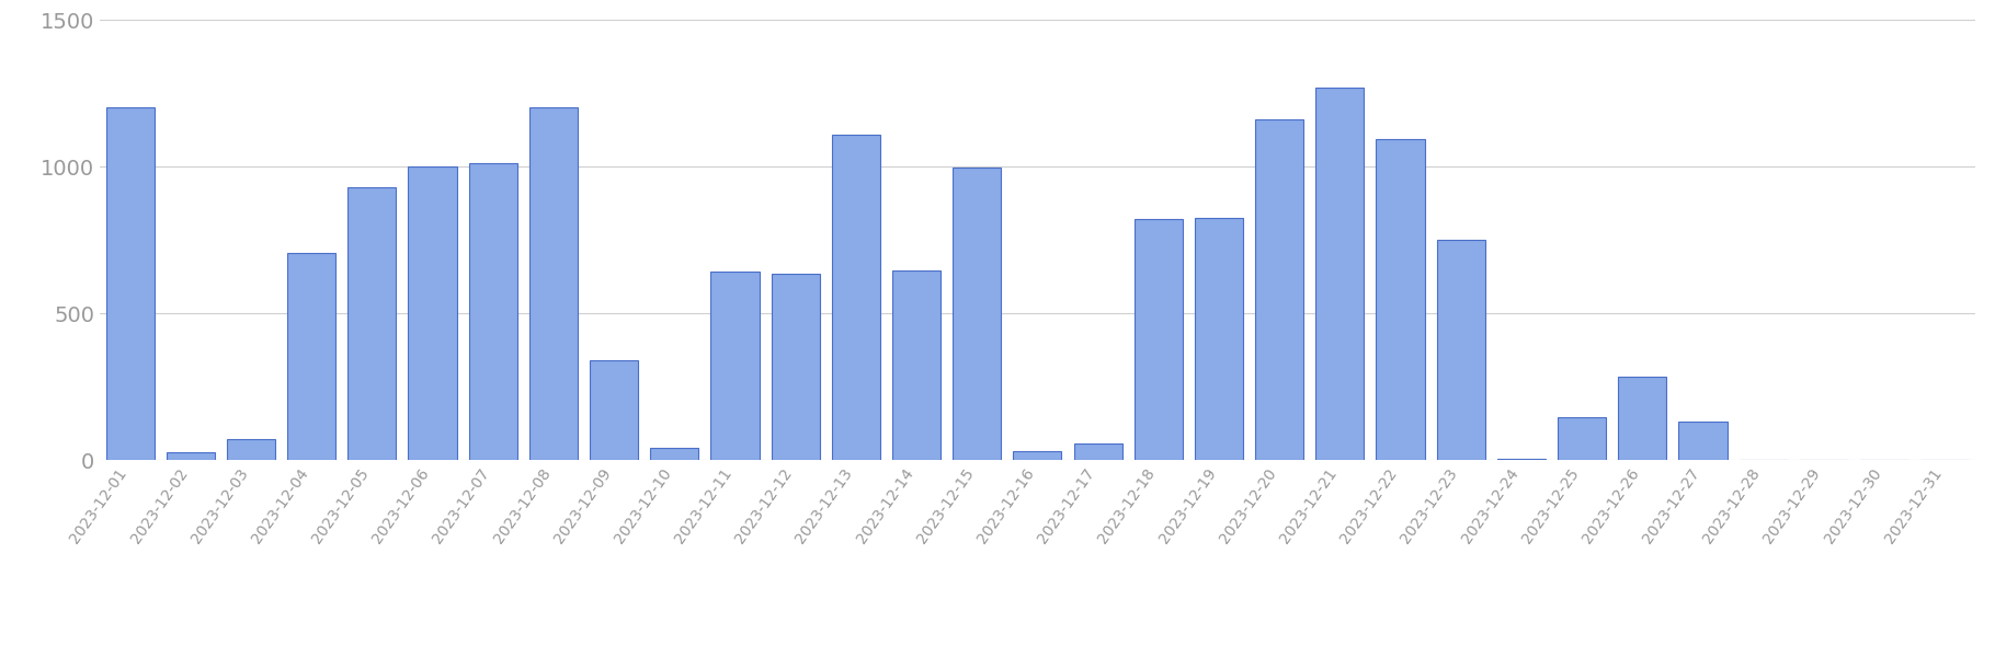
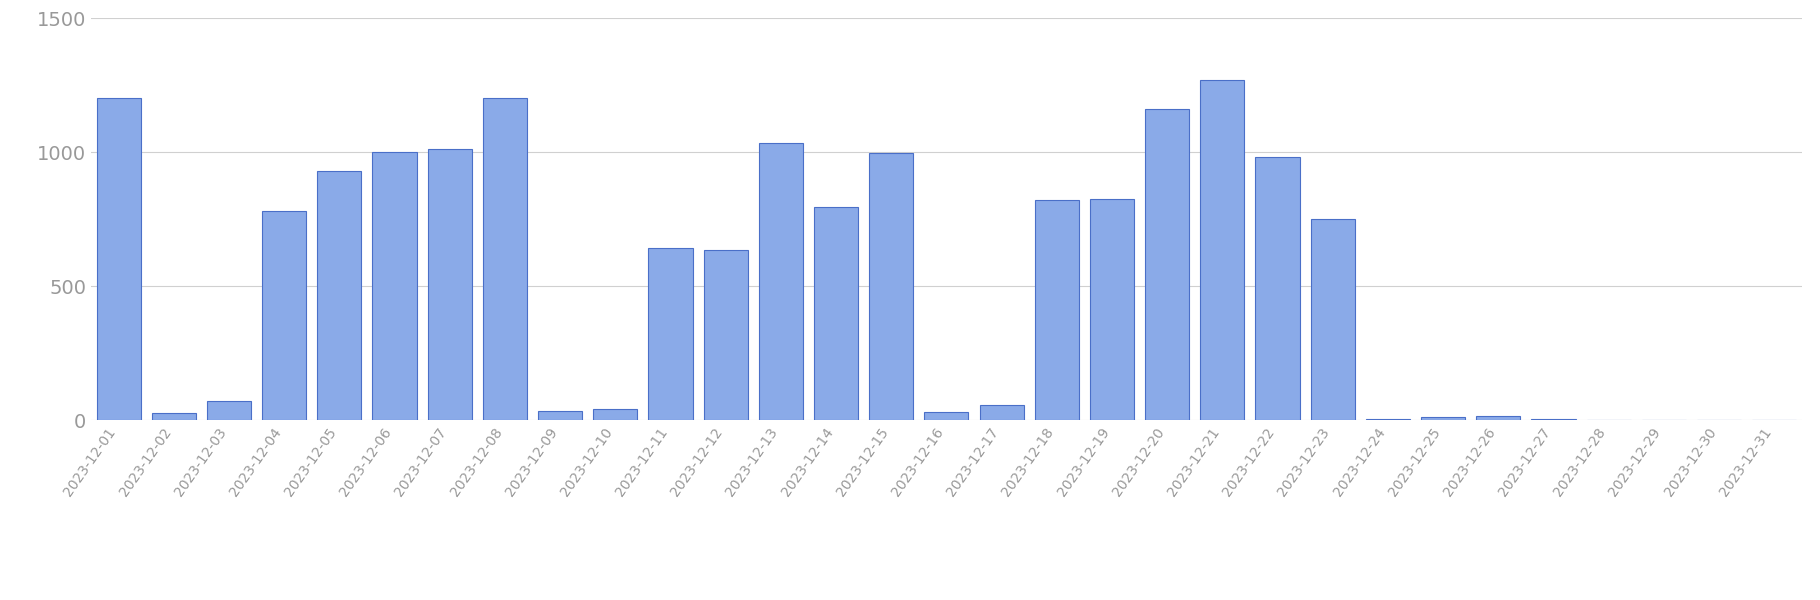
2023-12-04: 705 -> 780
2023-12-09: 340 -> 35
2023-12-13: 1110 -> 1035
2023-12-14: 645 -> 795
2023-12-22: 1095 -> 980
2023-12-25: 145 -> 10
2023-12-26: 285 -> 15
2023-12-27: 130 -> 5
